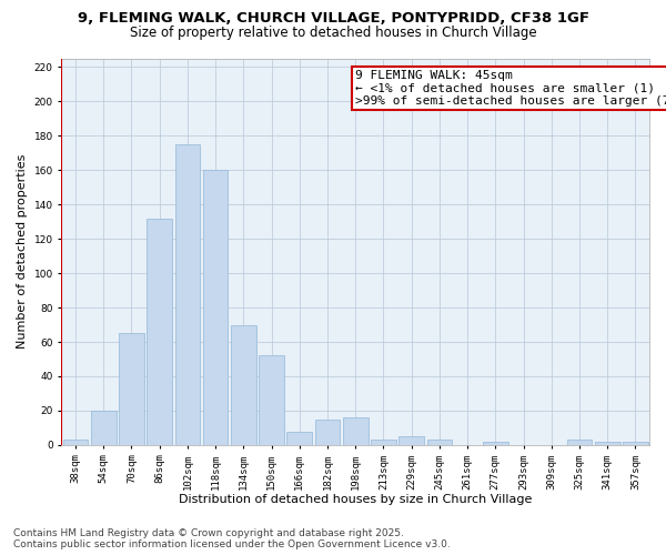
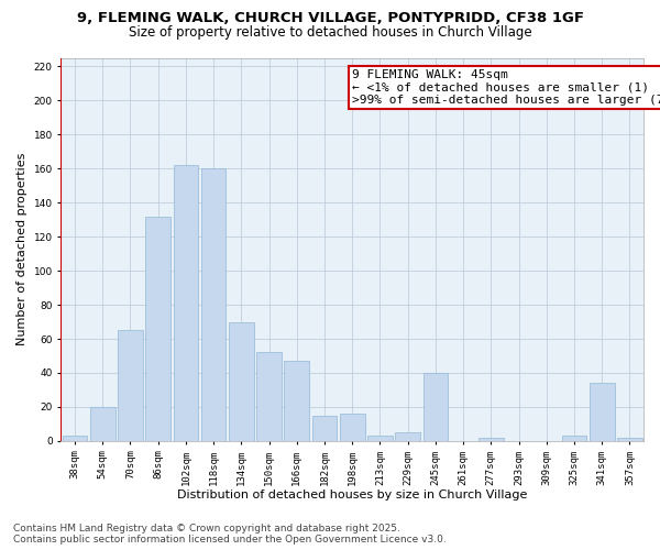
102sqm: 175 -> 162
166sqm: 8 -> 47
245sqm: 3 -> 40
341sqm: 2 -> 34
